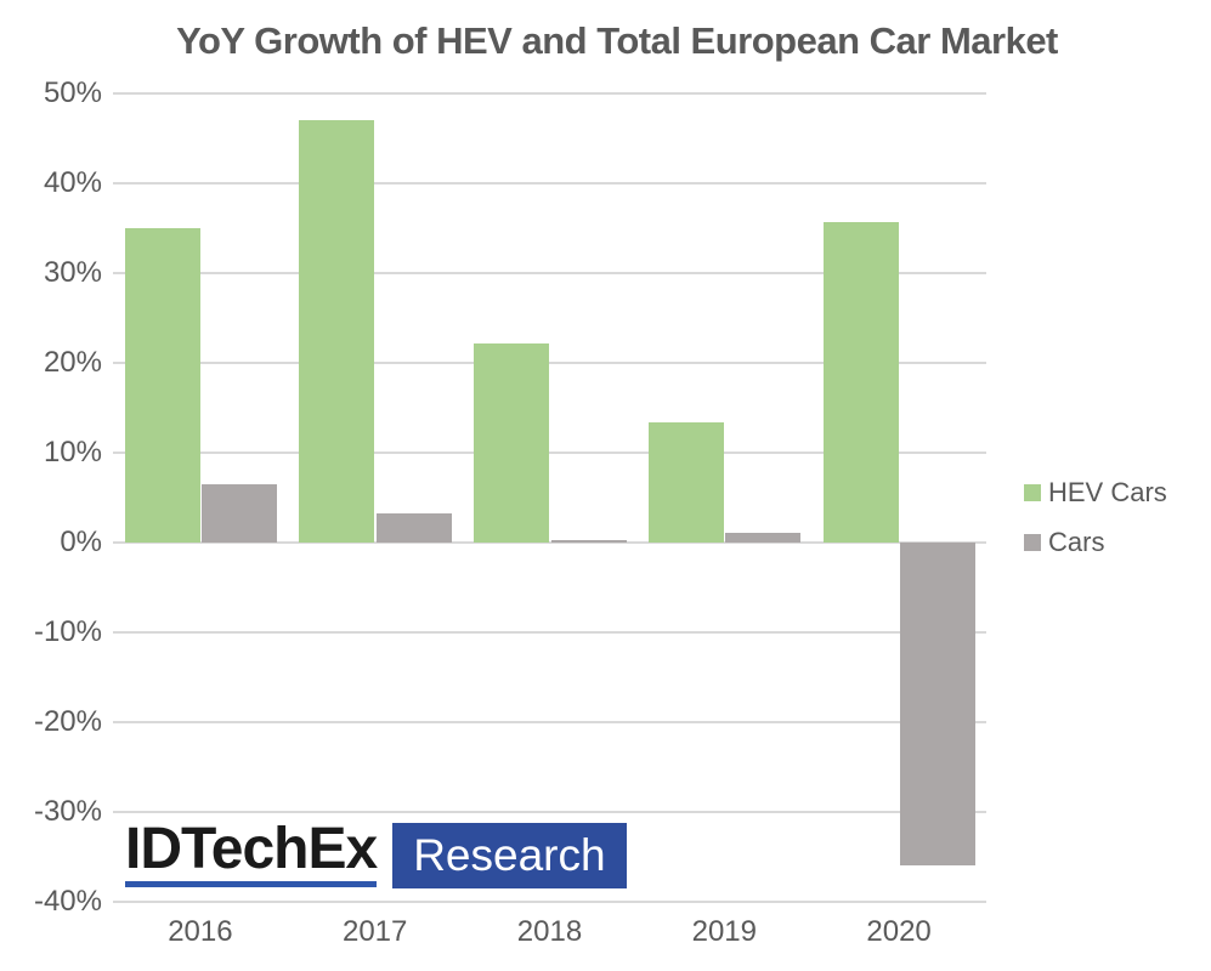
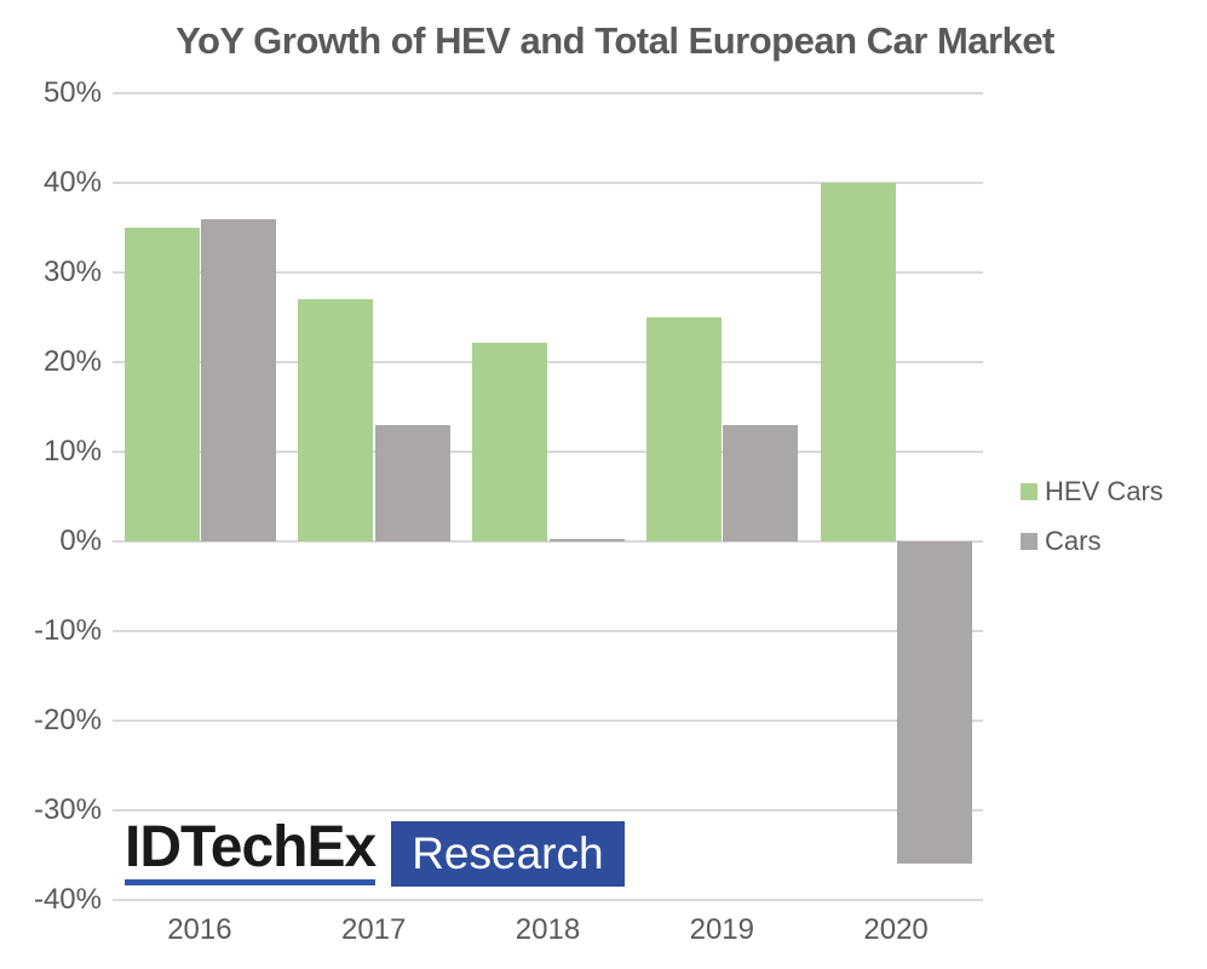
Cars/2016: 6% -> 36%
HEV Cars/2017: 47% -> 27%
Cars/2017: 3% -> 13%
HEV Cars/2019: 13% -> 25%
Cars/2019: 1% -> 13%
HEV Cars/2020: 36% -> 40%
